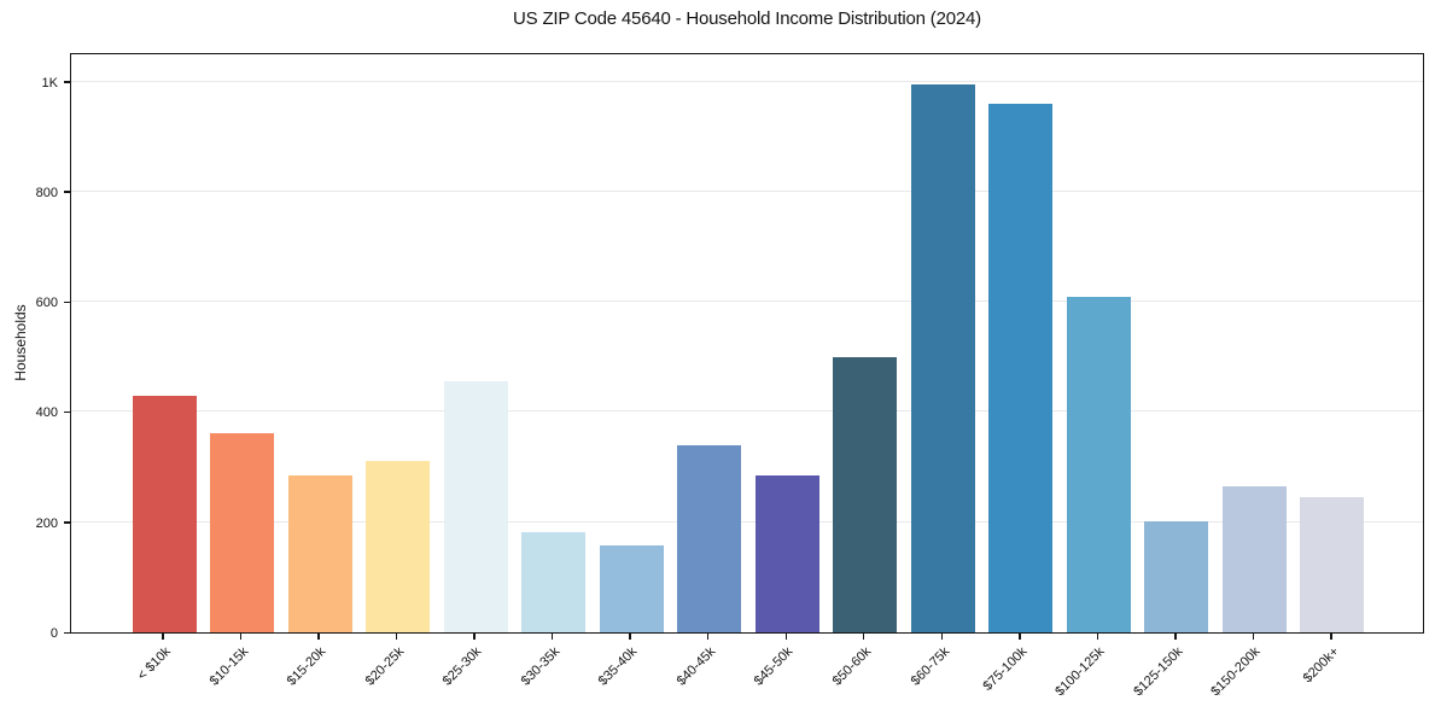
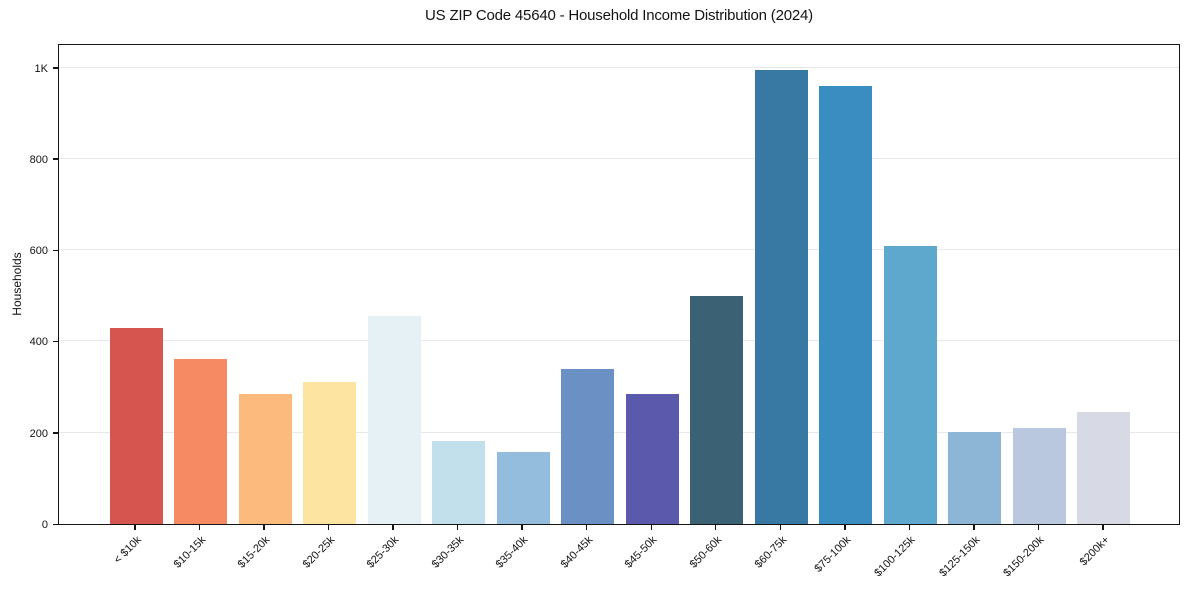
$150-200k: 260 -> 210
